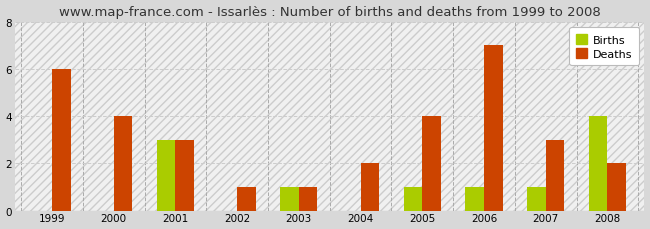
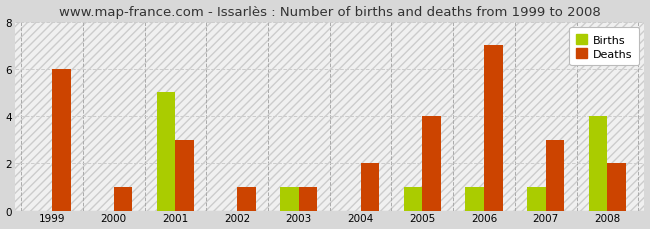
Deaths/2000: 4 -> 1
Births/2001: 3 -> 5
